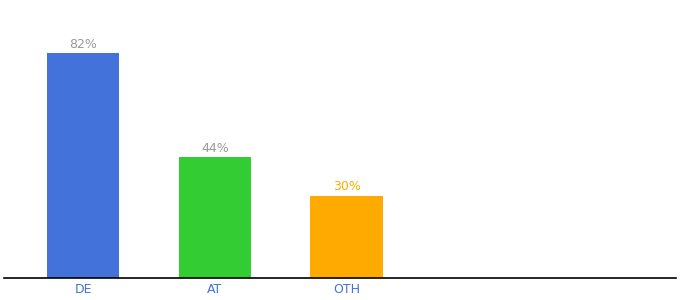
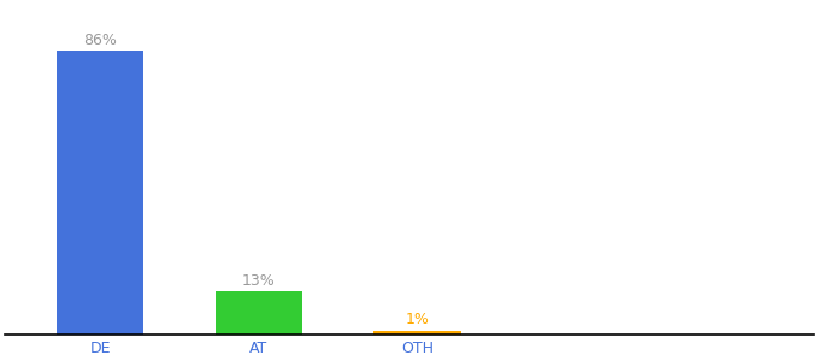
DE: 82% -> 86%
AT: 44% -> 13%
OTH: 30% -> 1%
